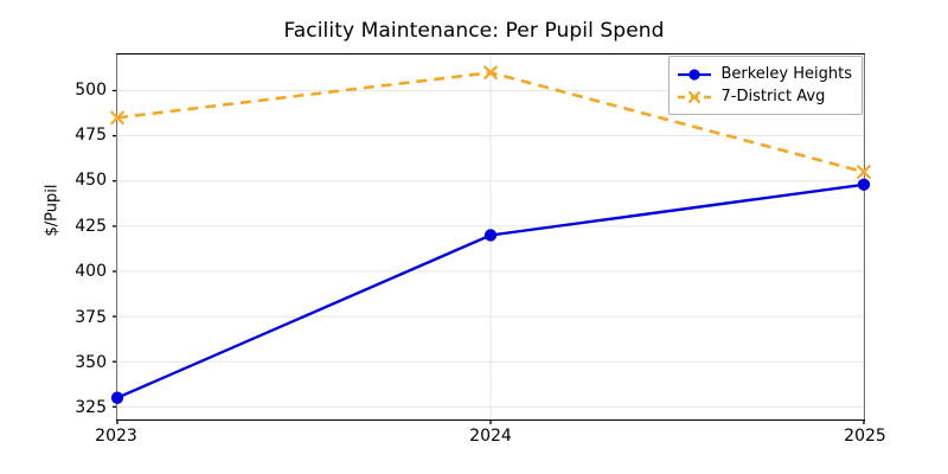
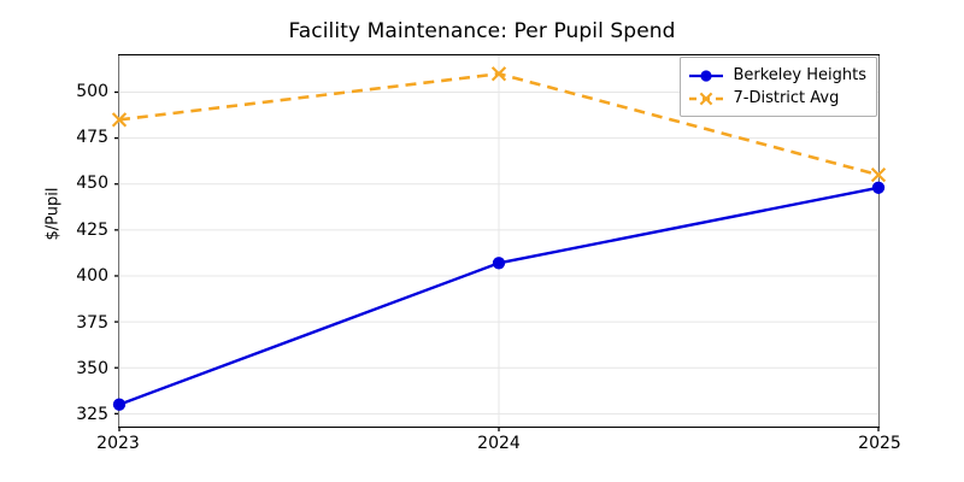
Berkeley Heights/2024: 420 -> 407
